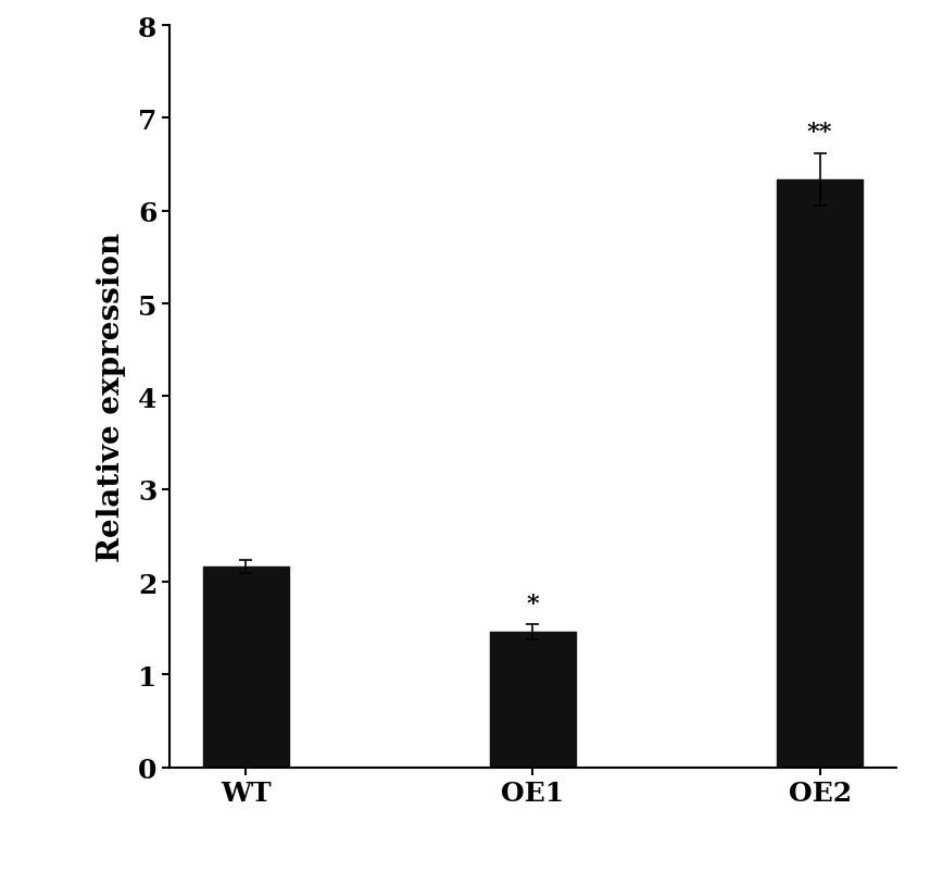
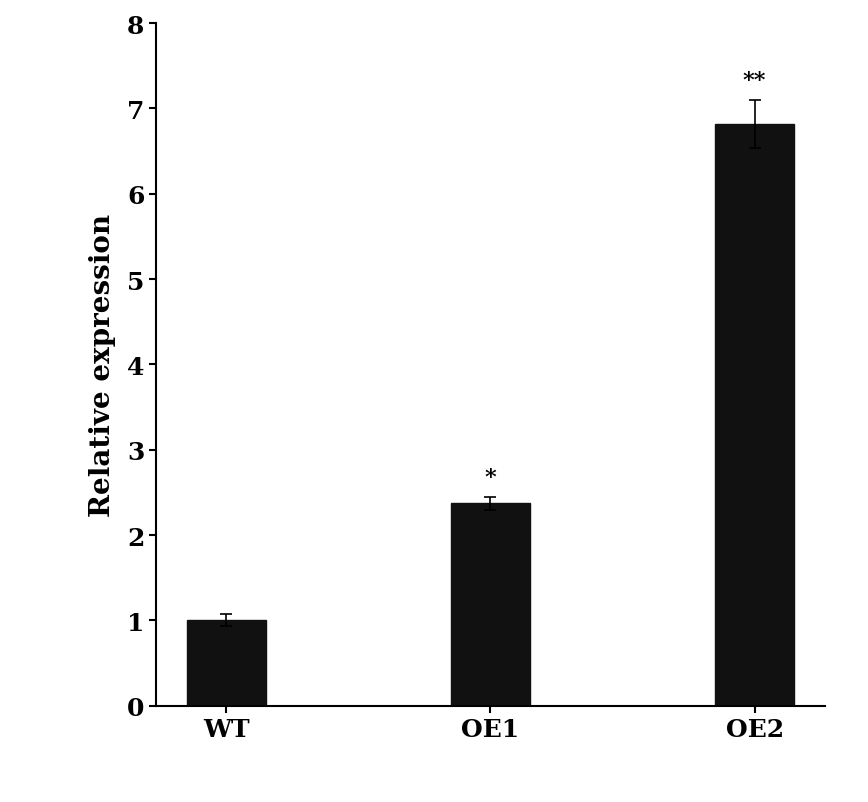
WT: 2.16 -> 1.00
OE1: 1.46 -> 2.37
OE2: 6.34 -> 6.82
